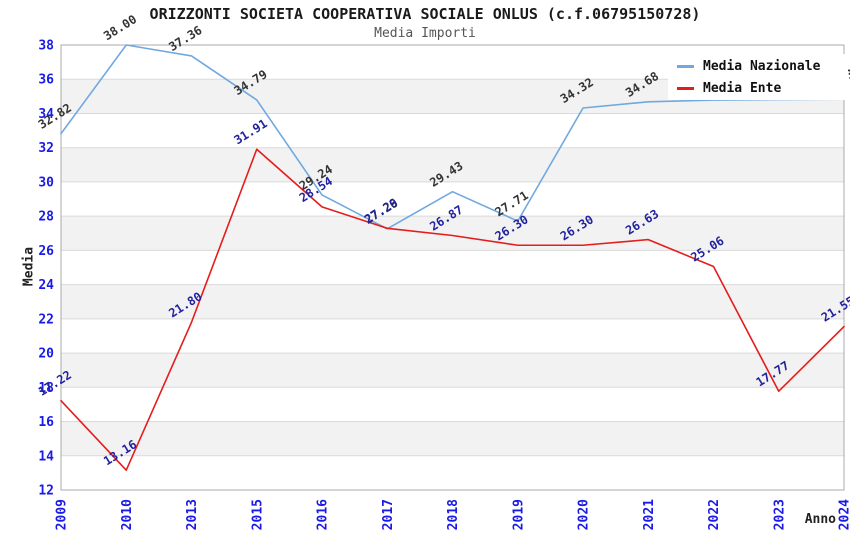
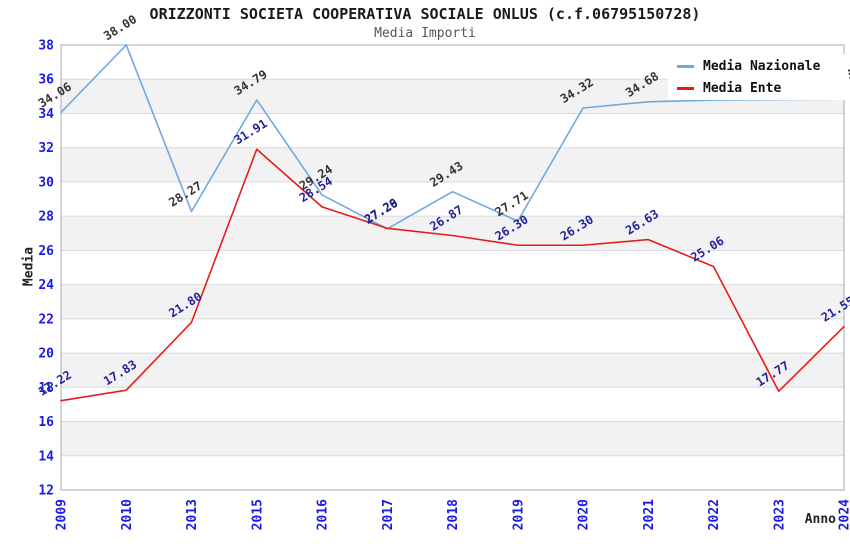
Media Nazionale/2009: 32.82 -> 34.06
Media Ente/2010: 13.16 -> 17.83
Media Nazionale/2013: 37.36 -> 28.27
